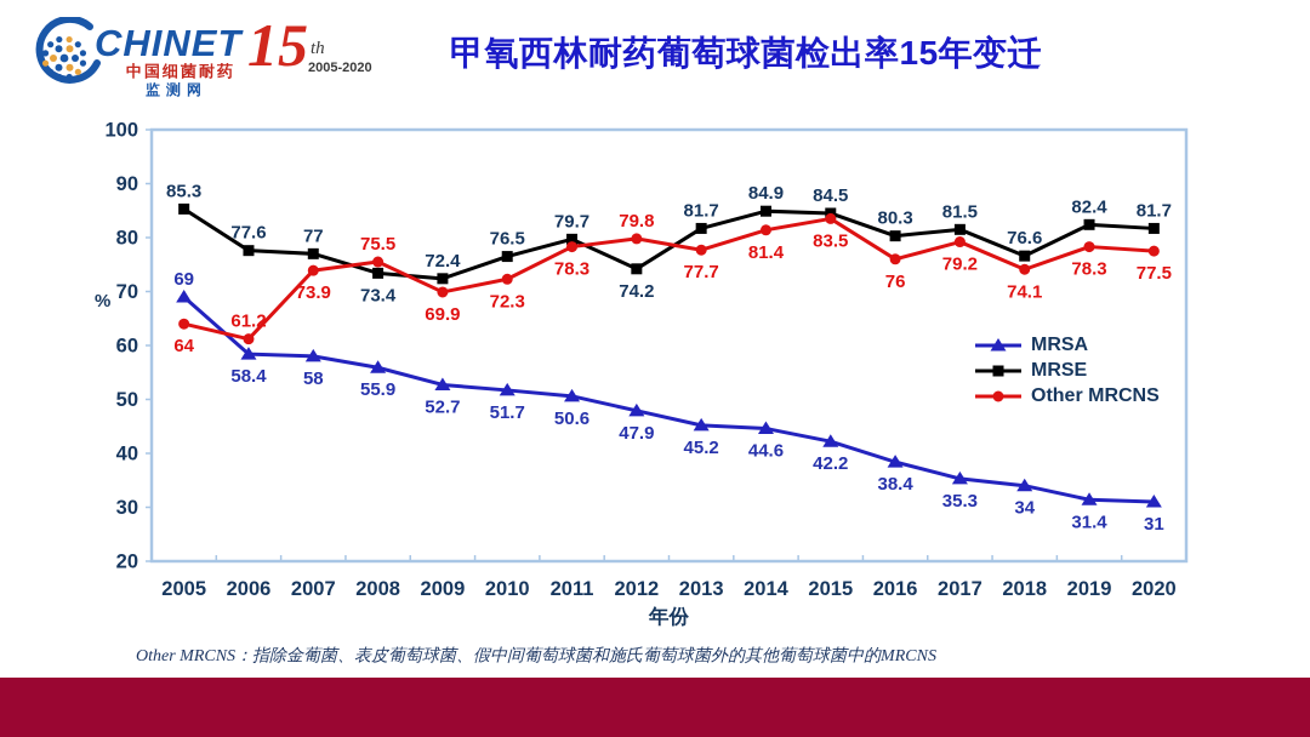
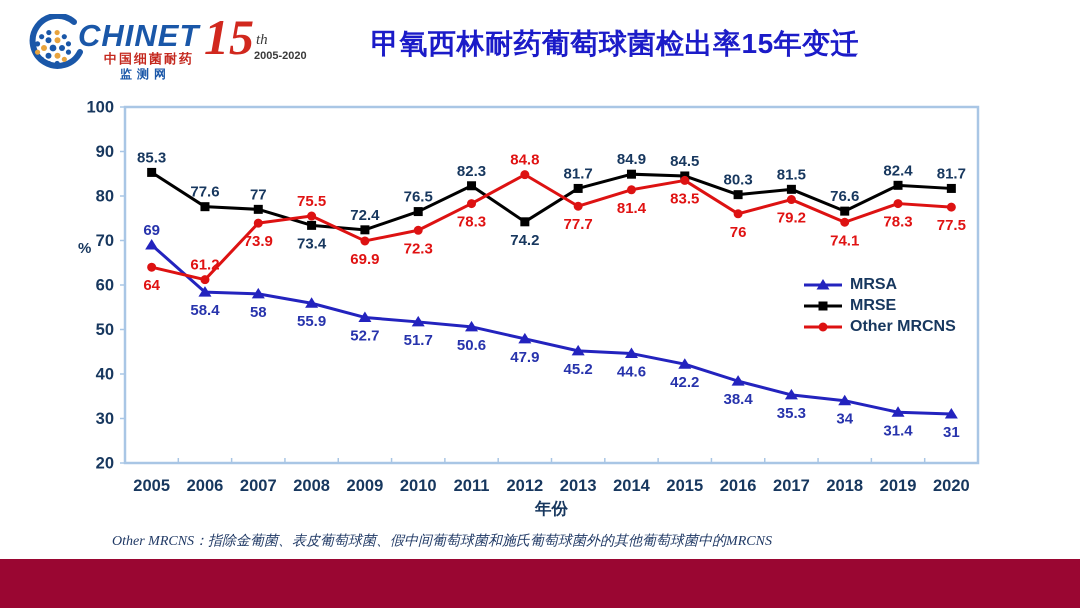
MRSE/2011: 79.7 -> 82.3
Other MRCNS/2012: 79.8 -> 84.8
